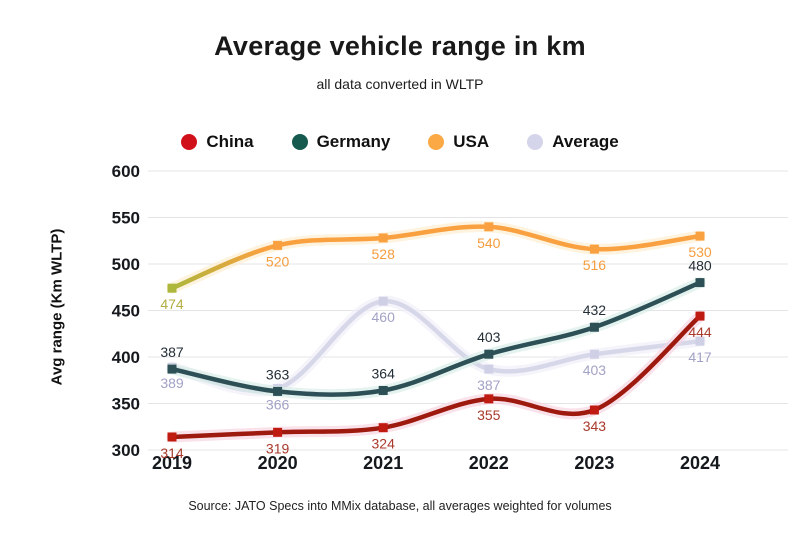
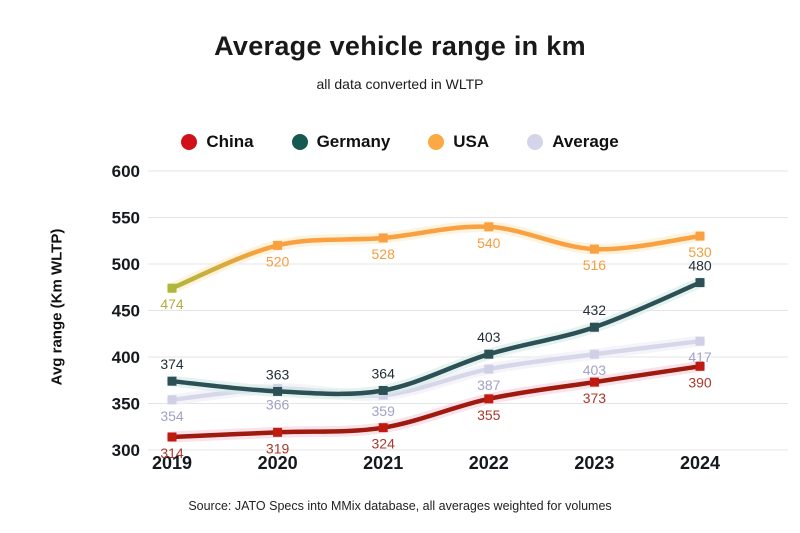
Germany/2019: 387 -> 374
Average/2019: 389 -> 354
Average/2021: 460 -> 359
China/2023: 343 -> 373
China/2024: 444 -> 390
